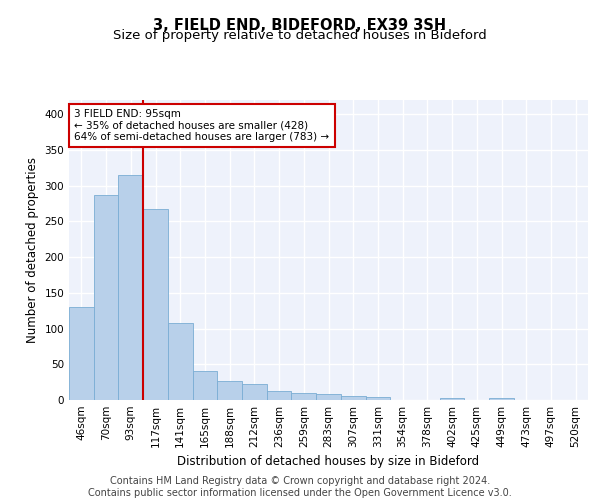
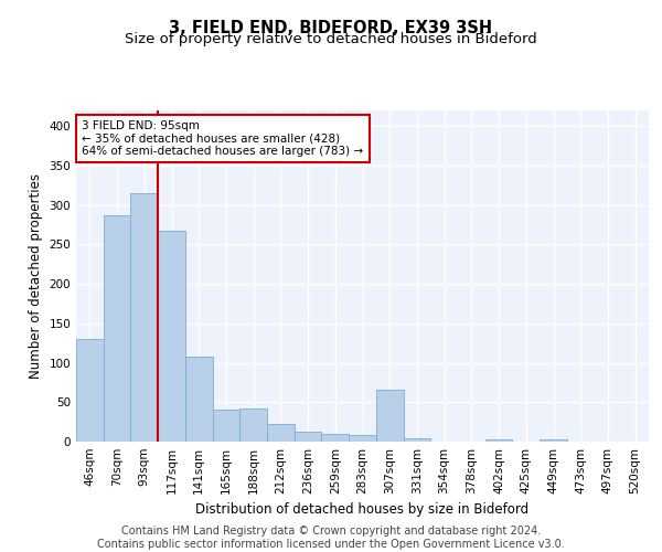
188sqm: 26 -> 42
307sqm: 5 -> 66
